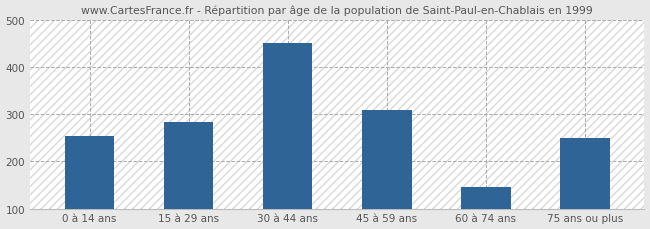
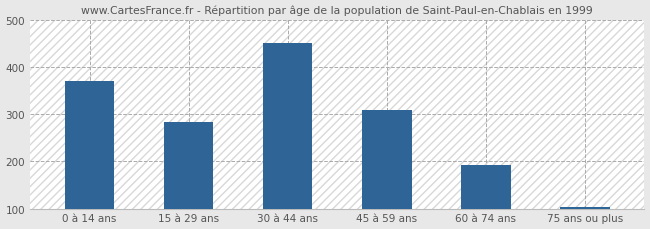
0 à 14 ans: 255 -> 370
60 à 74 ans: 145 -> 193
75 ans ou plus: 250 -> 103
